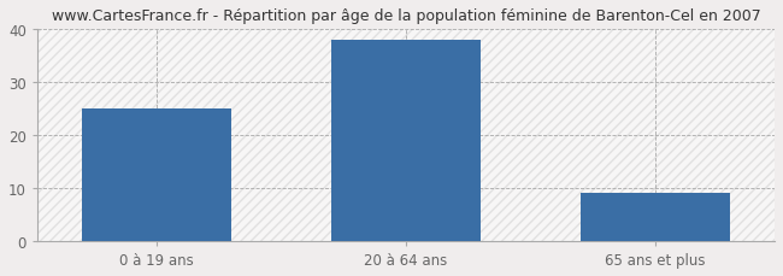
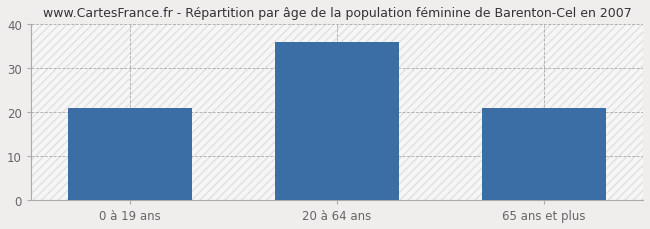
0 à 19 ans: 25 -> 21
20 à 64 ans: 38 -> 36
65 ans et plus: 9 -> 21
